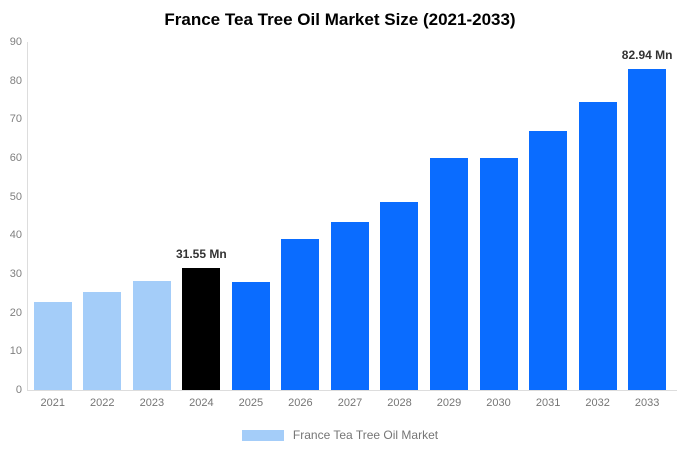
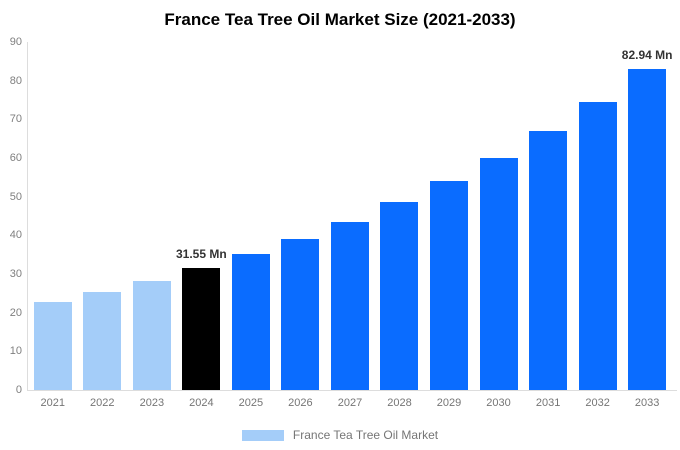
2025: 28 -> 35
2029: 60 -> 54
